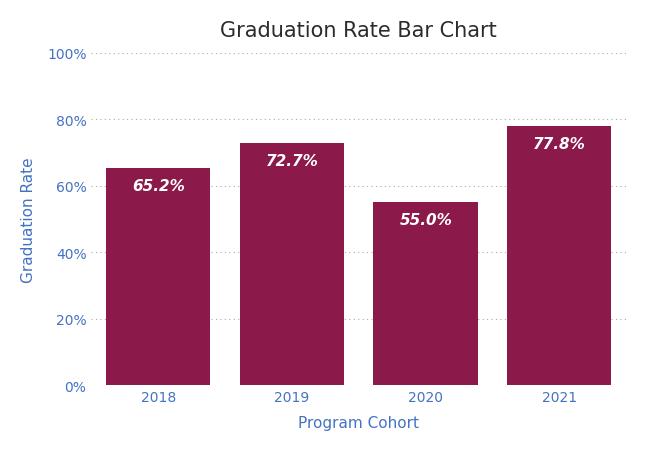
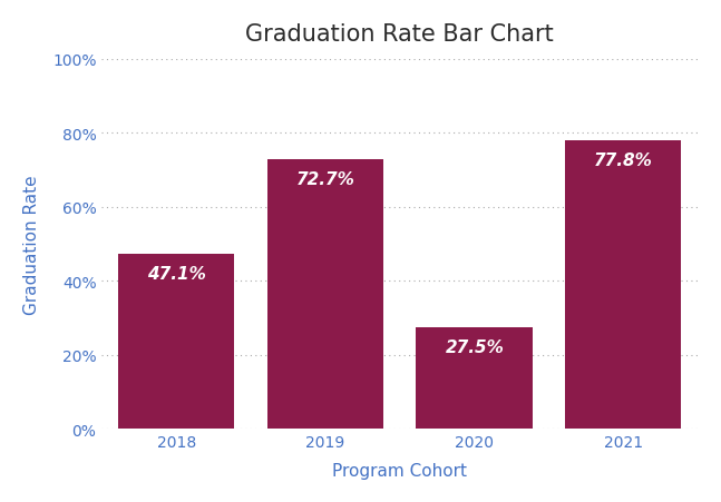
2018: 65.2% -> 47.1%
2020: 55.0% -> 27.5%
